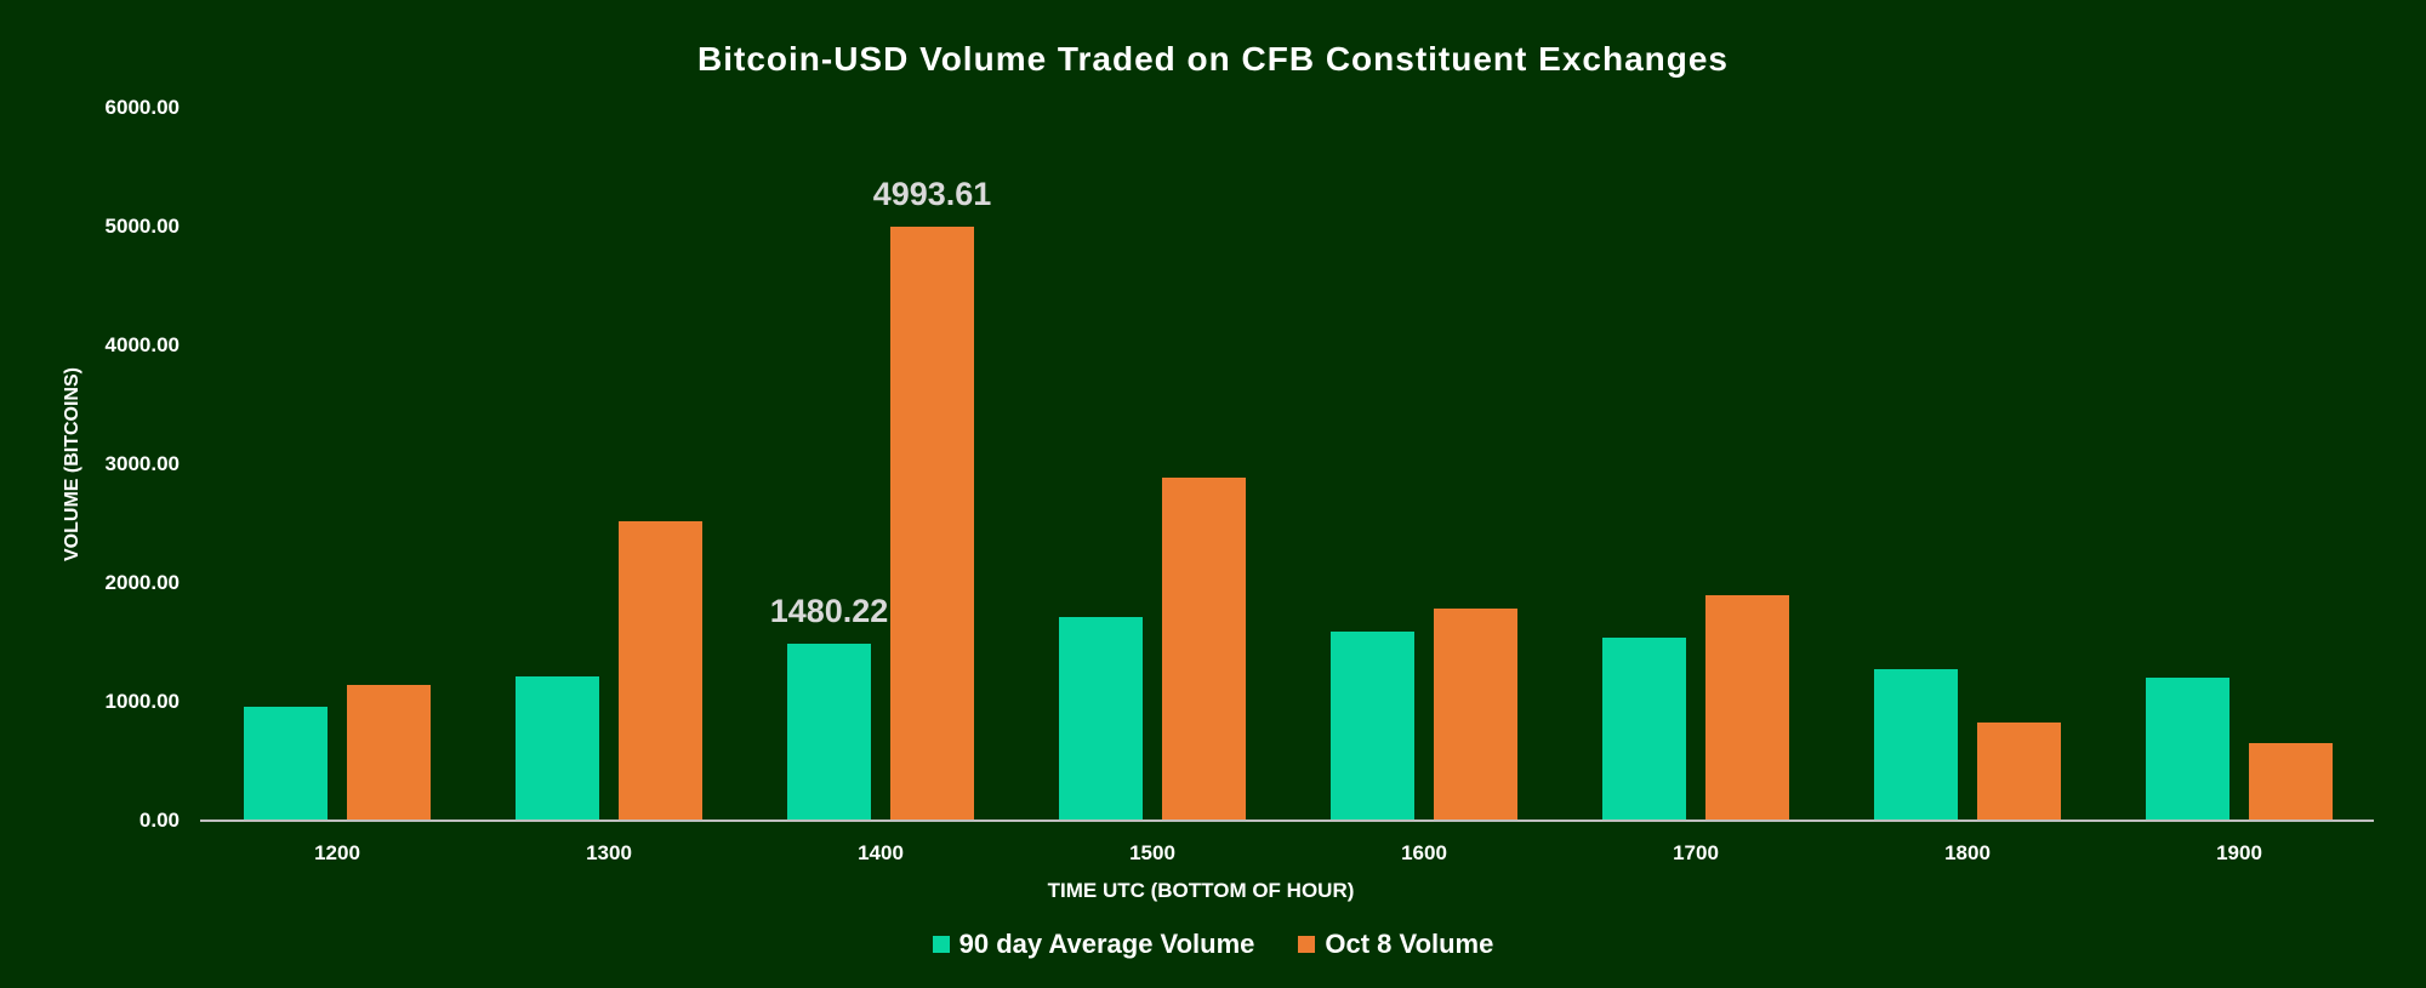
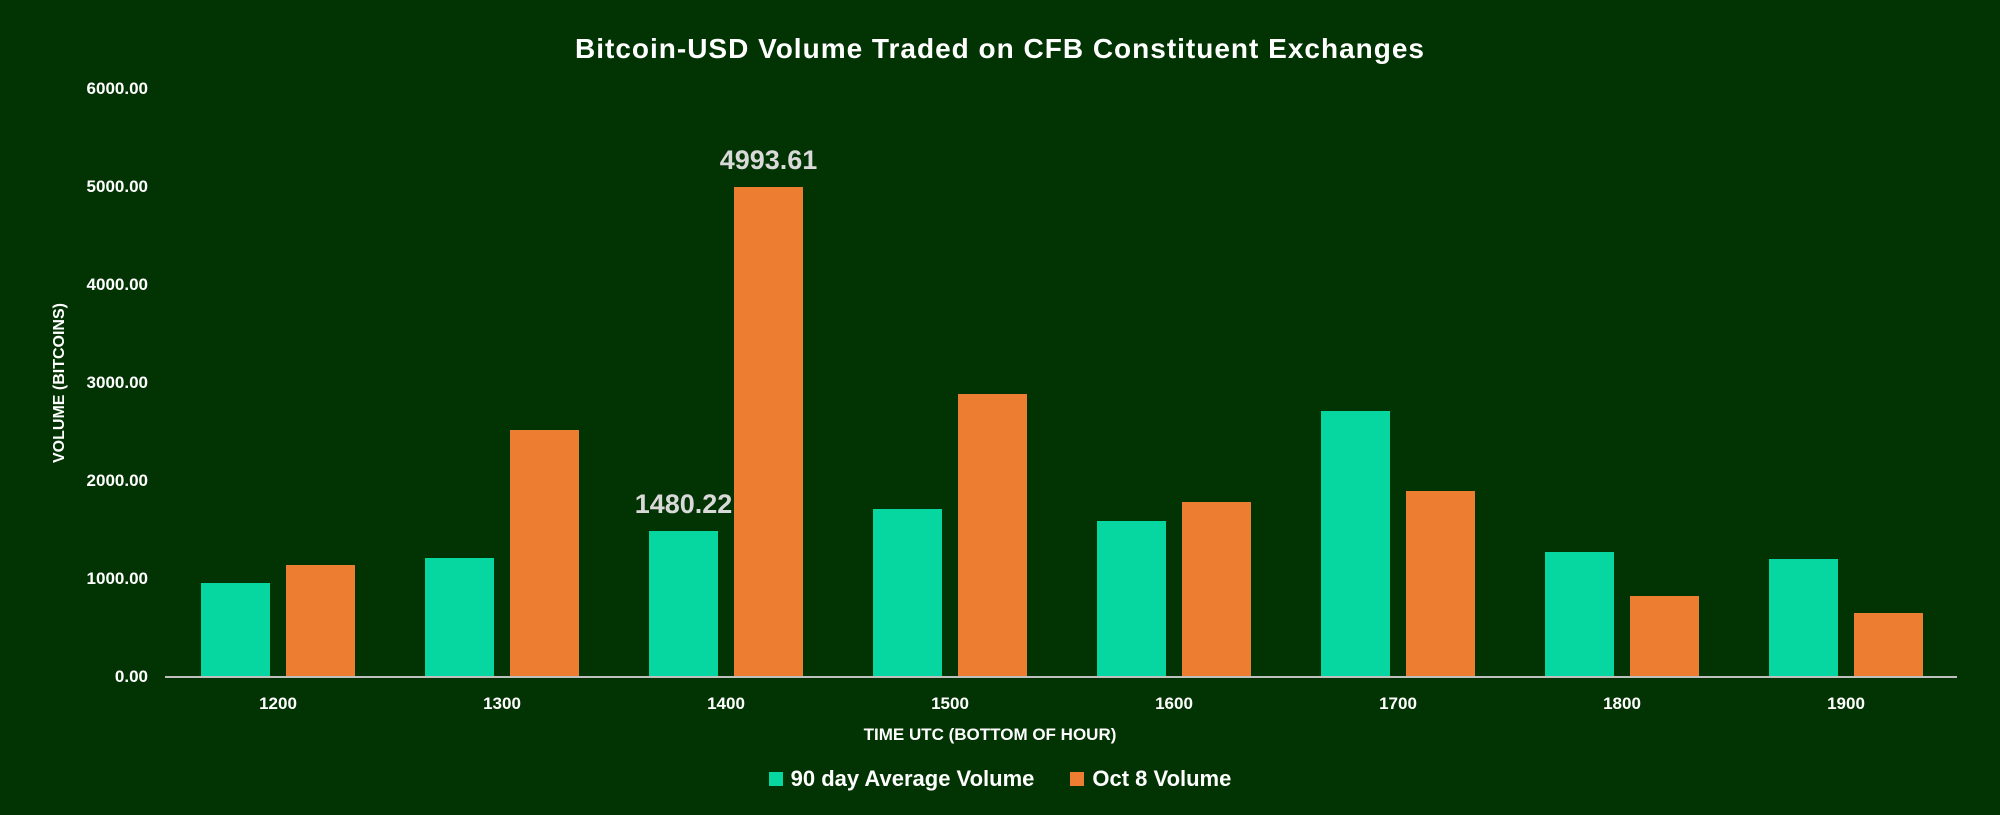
90 day Average Volume/1700: 1500 -> 2700
